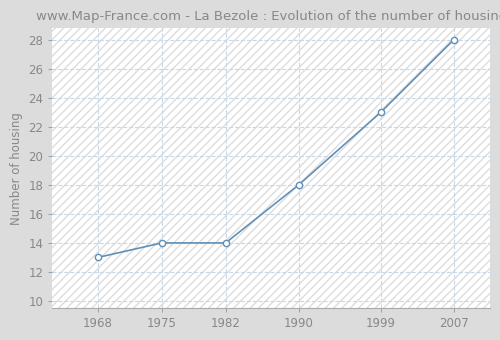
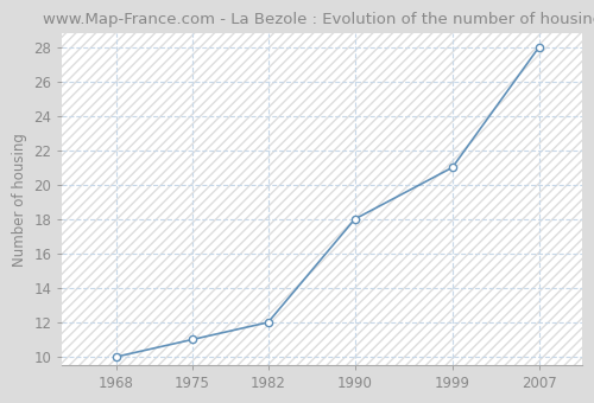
1968: 13 -> 10
1975: 14 -> 11
1982: 14 -> 12
1999: 23 -> 21
